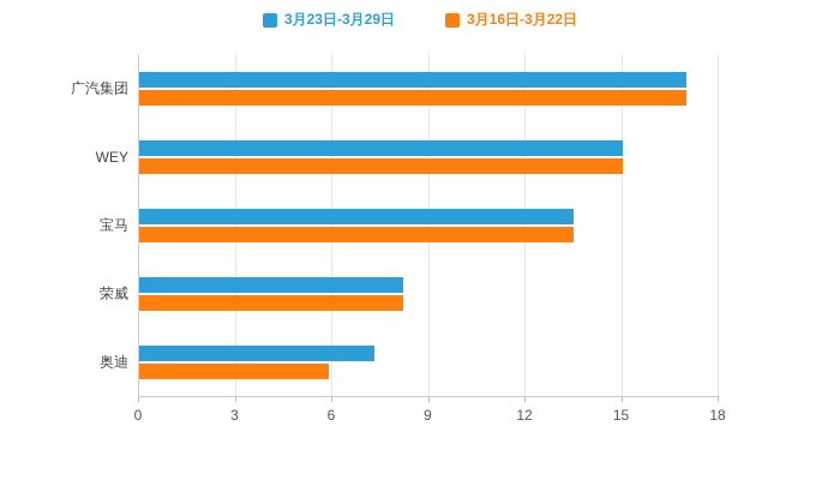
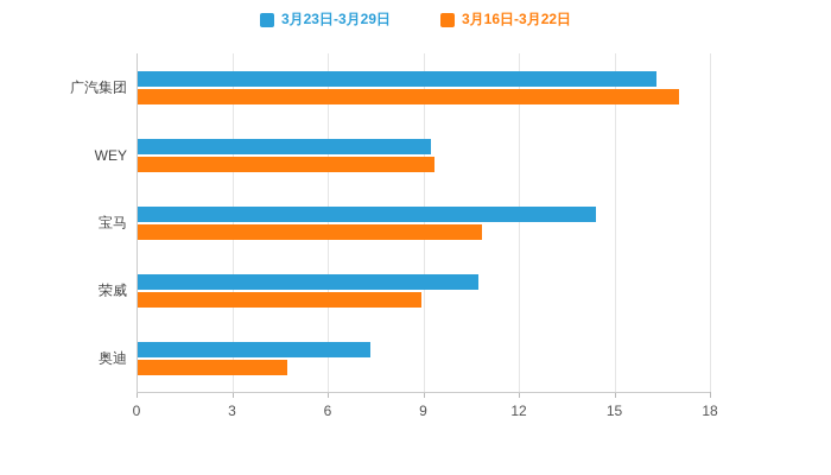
3月23日-3月29日/广汽集团: 17.0 -> 16.3
3月23日-3月29日/WEY: 15.0 -> 9.2
3月16日-3月22日/WEY: 15.0 -> 9.3
3月23日-3月29日/宝马: 13.5 -> 14.4
3月16日-3月22日/宝马: 13.5 -> 10.8
3月23日-3月29日/荣威: 8.2 -> 10.7
3月16日-3月22日/荣威: 8.2 -> 8.9
3月16日-3月22日/奥迪: 5.9 -> 4.7
